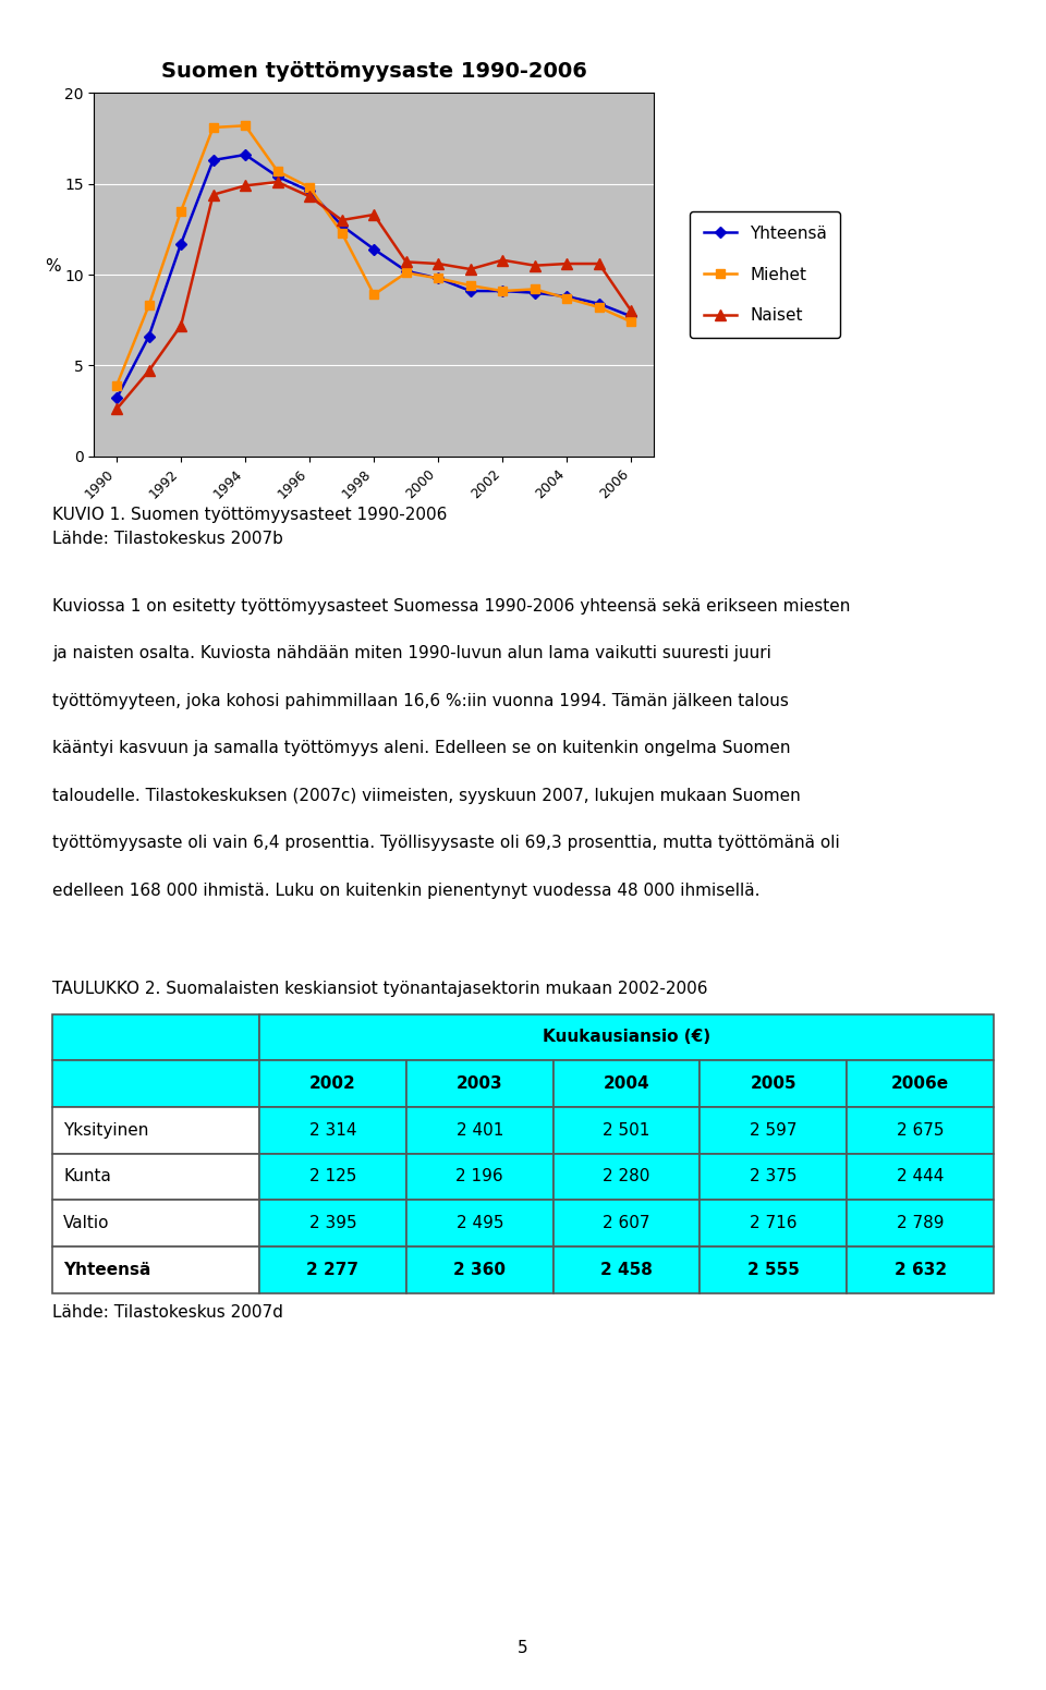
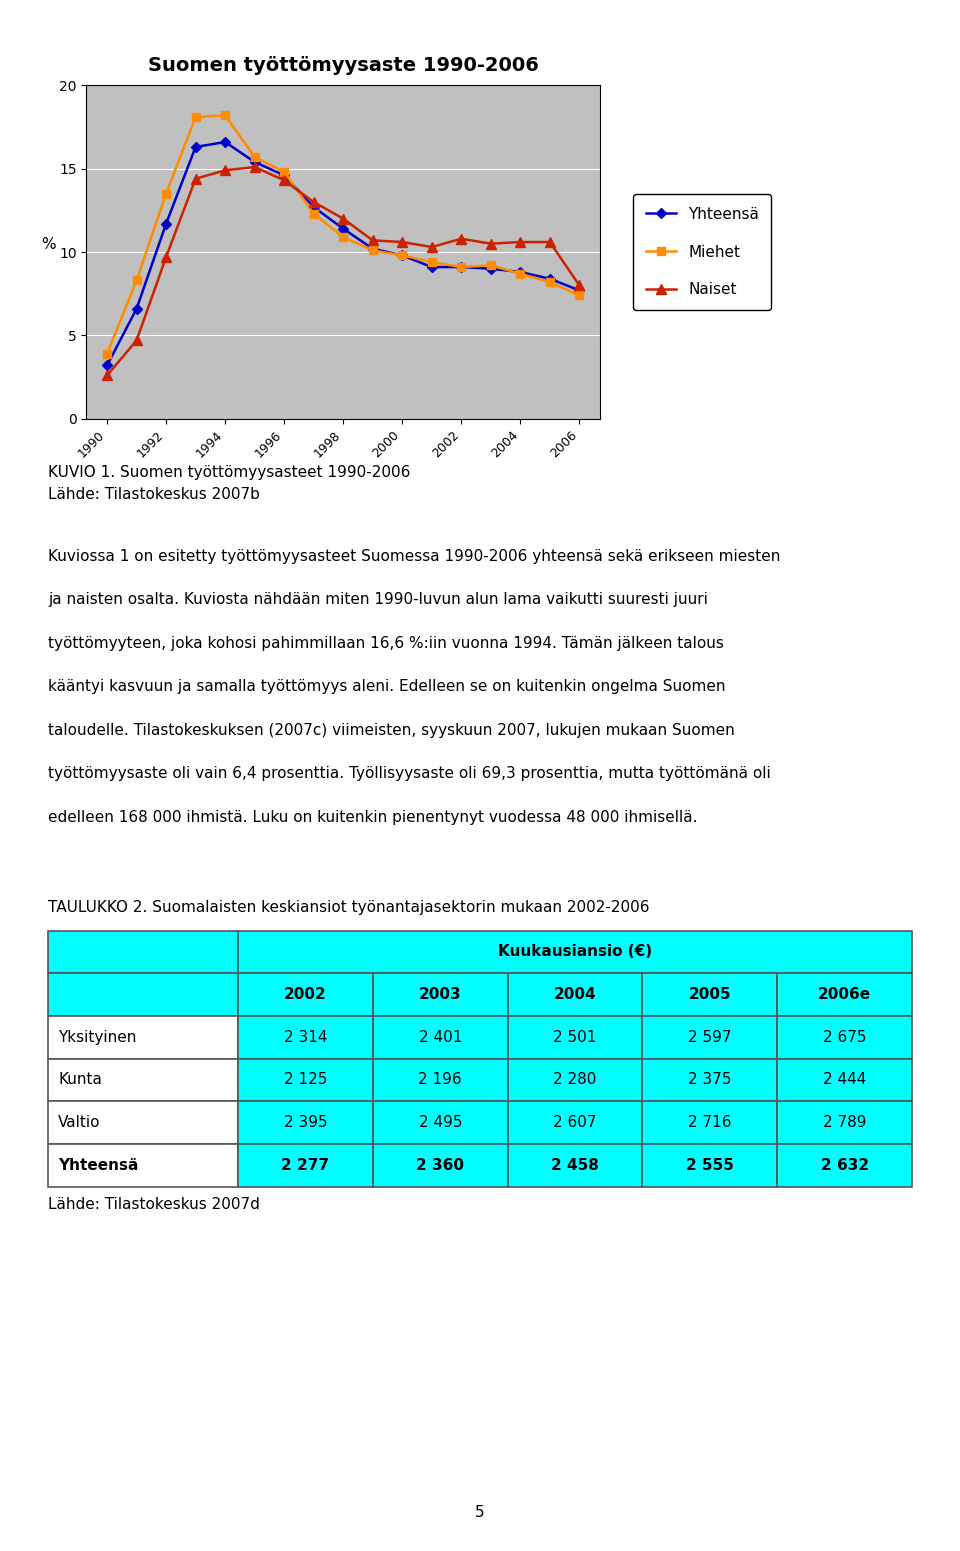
Naiset/1992: 7.2 -> 9.7
Miehet/1998: 8.9 -> 10.9
Naiset/1998: 13.3 -> 12.0
